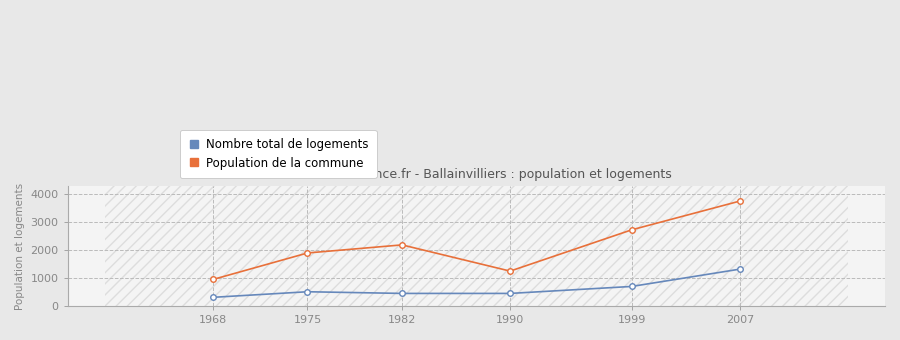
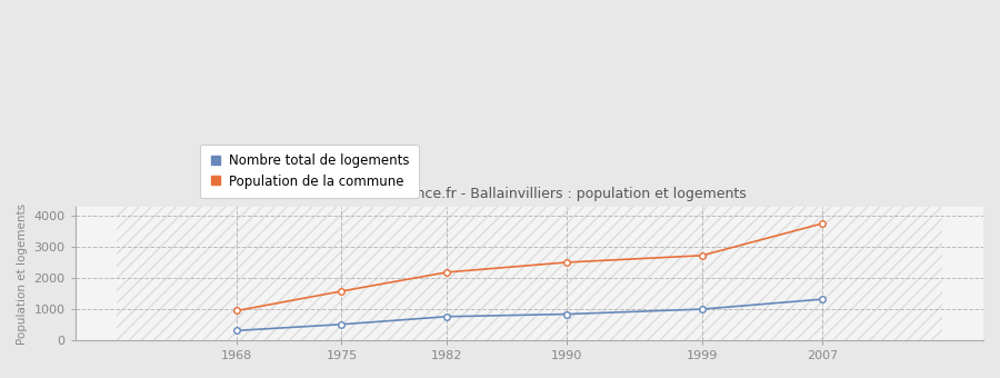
Population de la commune/1975: 1900 -> 1580
Nombre total de logements/1982: 450 -> 760
Nombre total de logements/1990: 450 -> 840
Population de la commune/1990: 1250 -> 2510
Nombre total de logements/1999: 700 -> 1000
